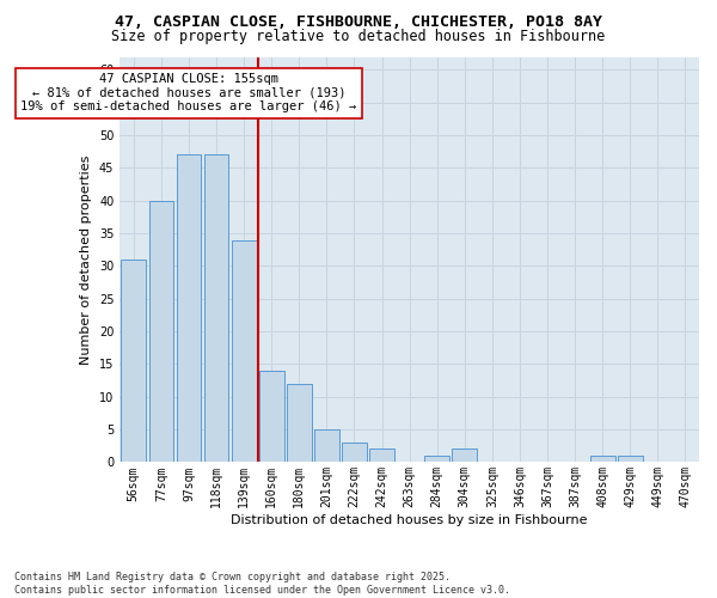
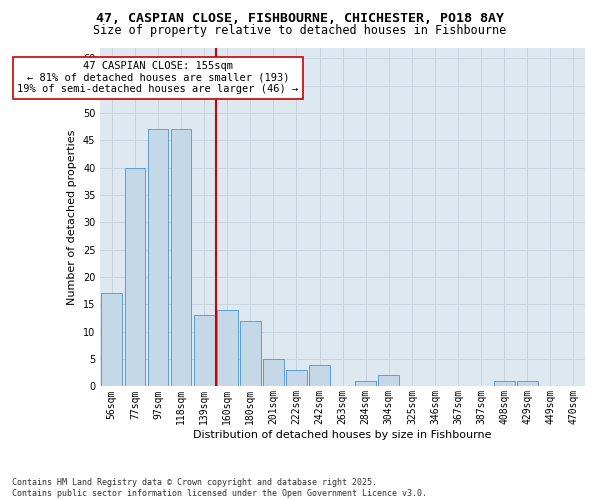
56sqm: 31 -> 17
139sqm: 34 -> 13
242sqm: 2 -> 4
